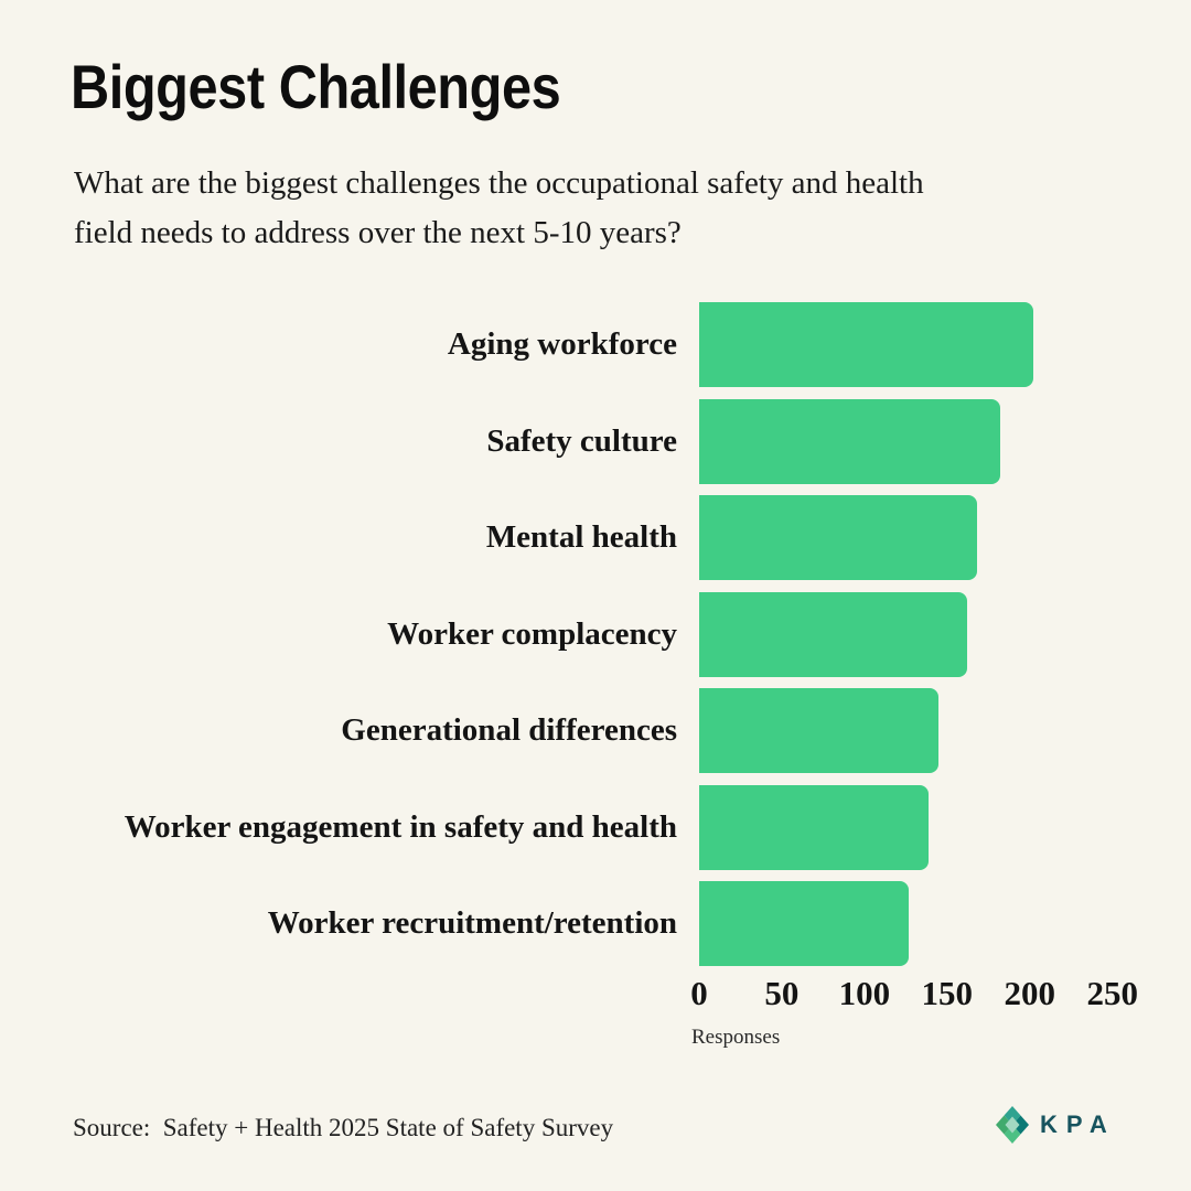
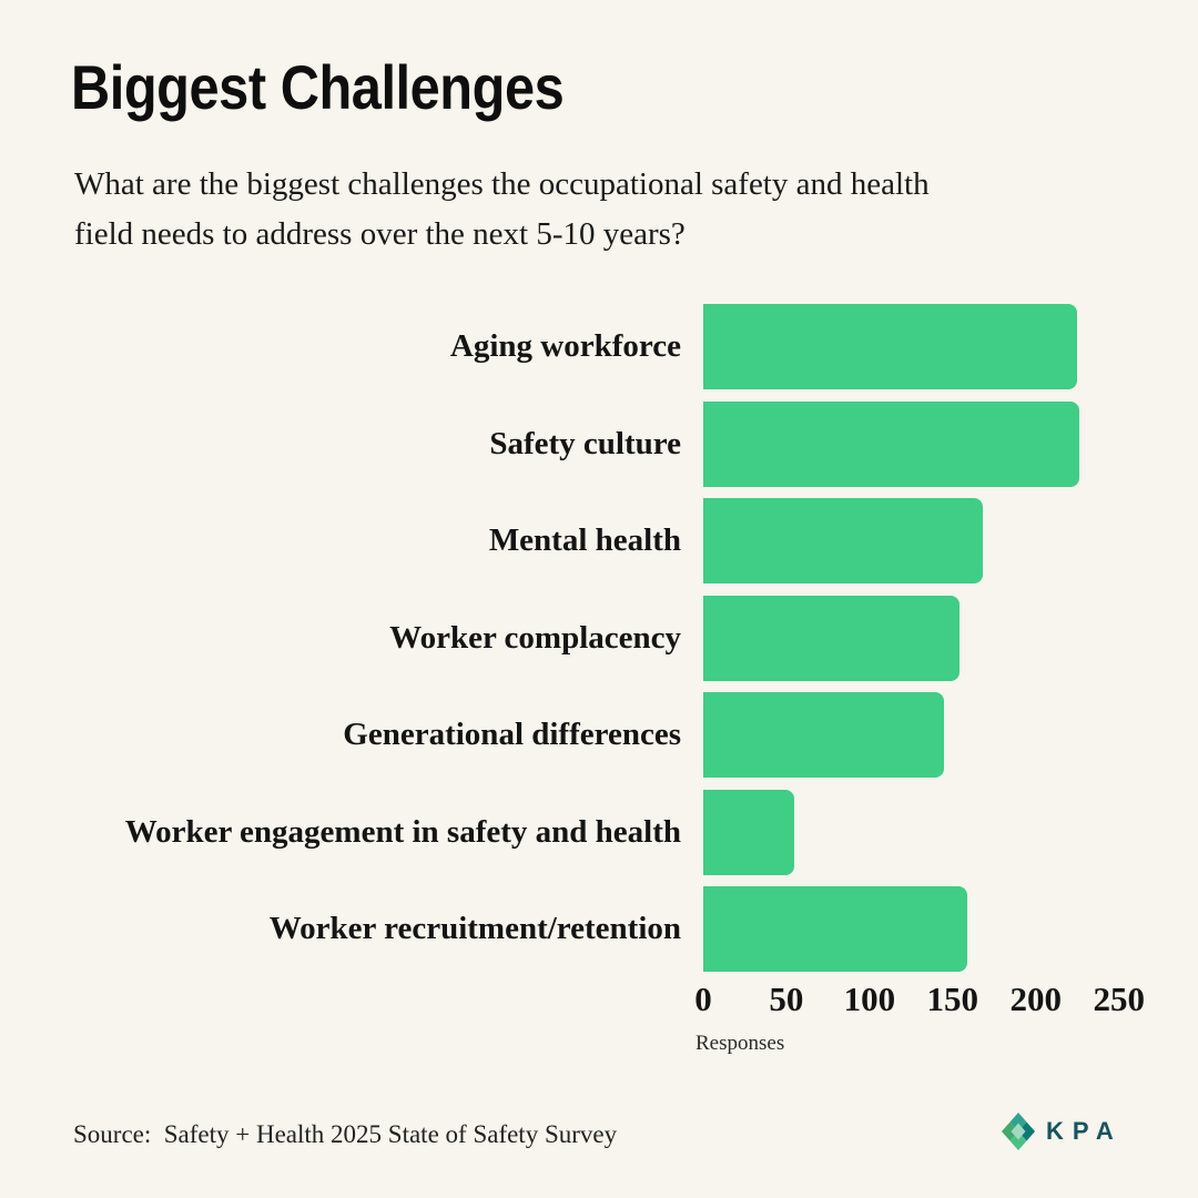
Aging workforce: 202 -> 225
Safety culture: 182 -> 226
Worker complacency: 162 -> 154
Worker engagement in safety and health: 139 -> 55
Worker recruitment/retention: 127 -> 159
